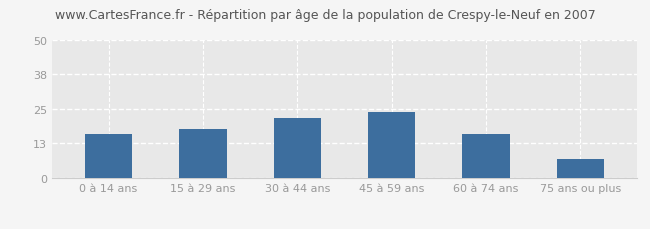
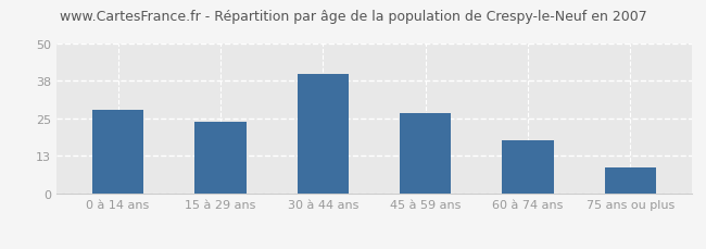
0 à 14 ans: 16 -> 28
15 à 29 ans: 18 -> 24
30 à 44 ans: 22 -> 40
45 à 59 ans: 24 -> 27
60 à 74 ans: 16 -> 18
75 ans ou plus: 7 -> 9
